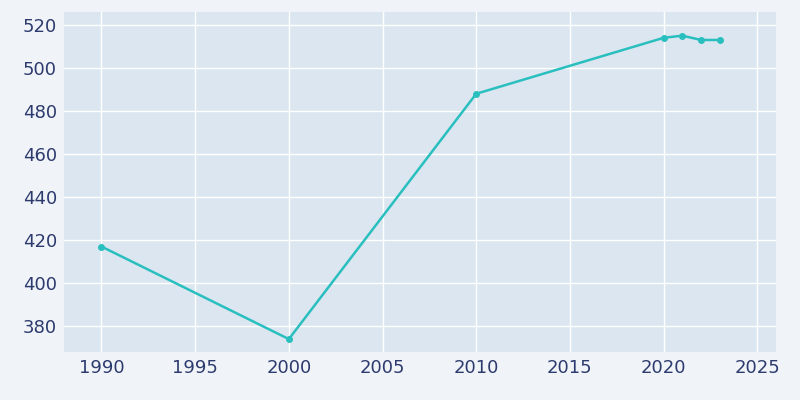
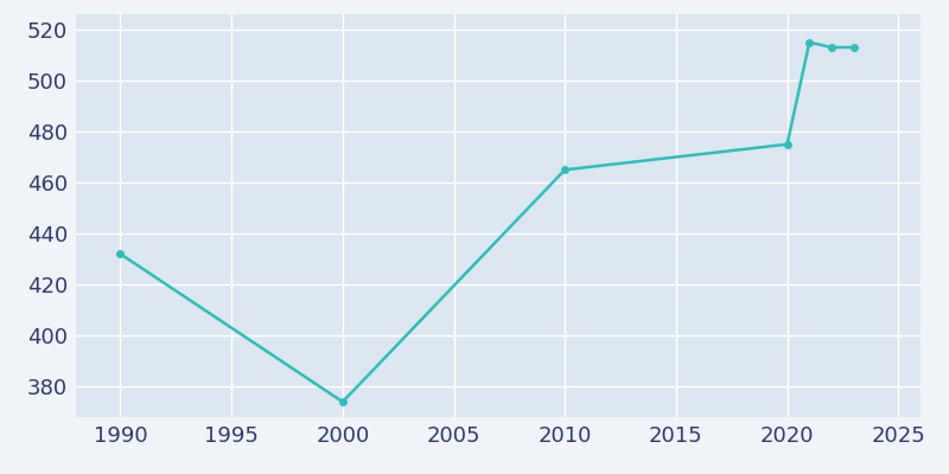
1990: 417 -> 432
2010: 488 -> 465
2020: 514 -> 475
